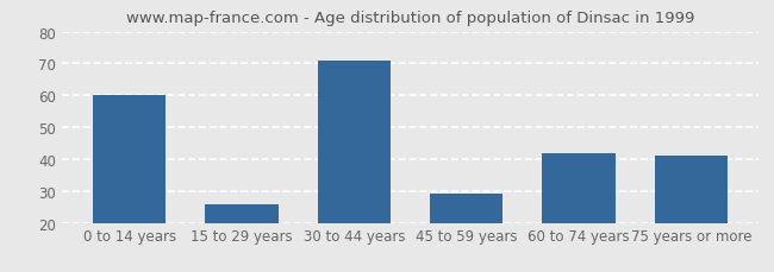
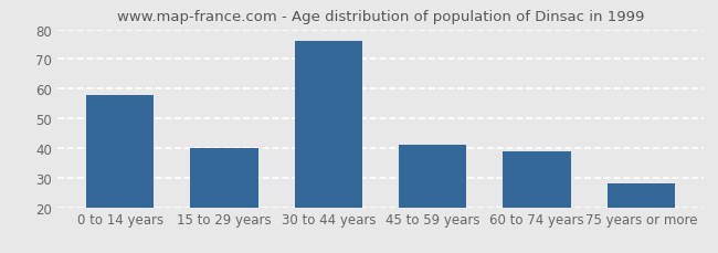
0 to 14 years: 60 -> 58
15 to 29 years: 26 -> 40
30 to 44 years: 71 -> 76
45 to 59 years: 29 -> 41
60 to 74 years: 42 -> 39
75 years or more: 41 -> 28
